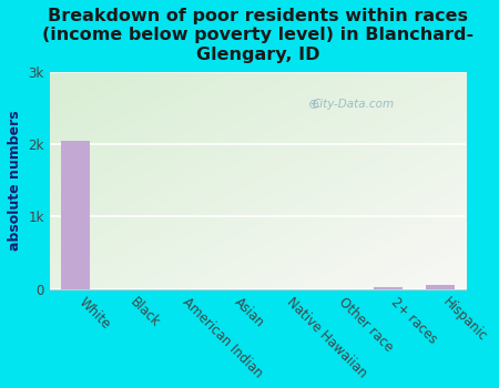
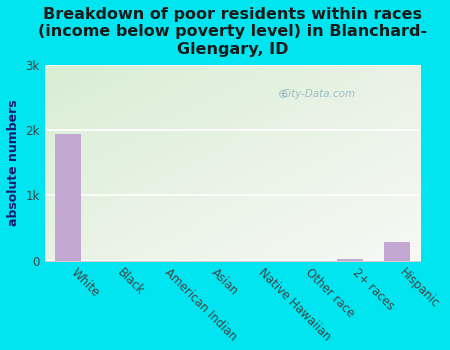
White: 2.05k -> 1.94k
Hispanic: 0.06k -> 0.28k
